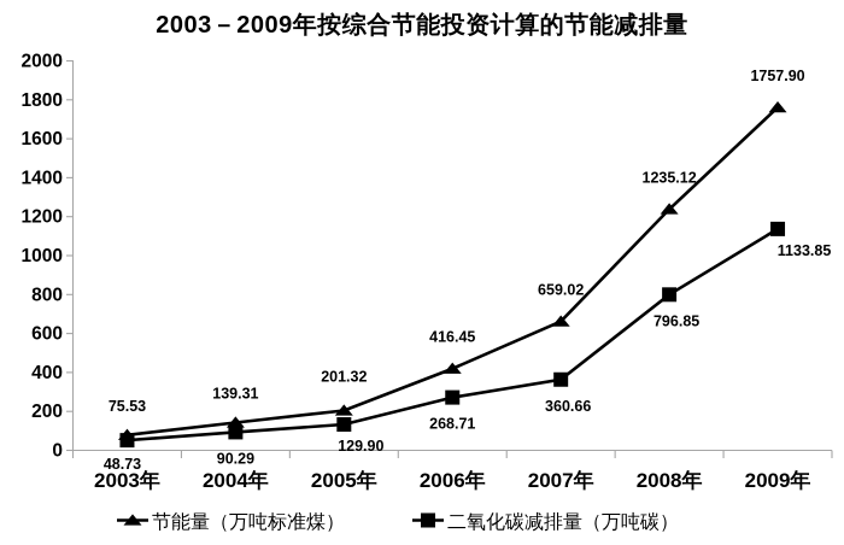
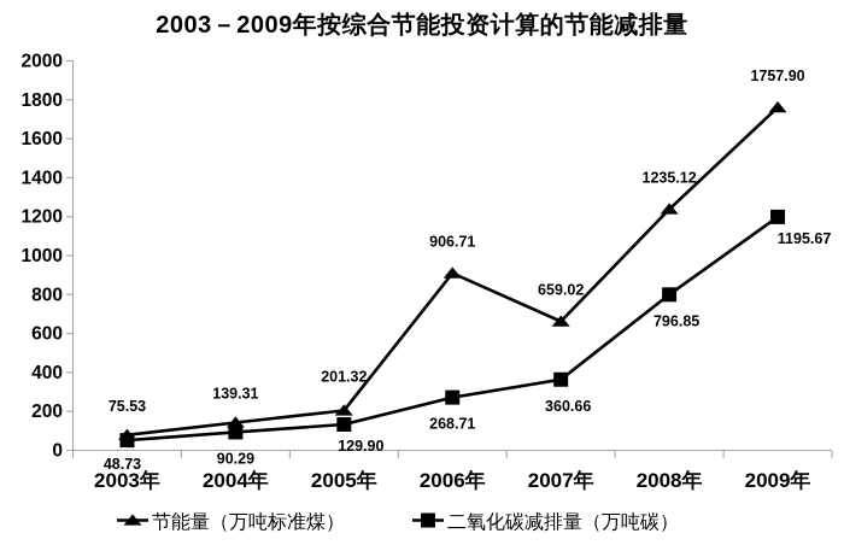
节能量（万吨标准煤）/2006年: 416.45 -> 906.71
二氧化碳减排量（万吨碳）/2009年: 1133.85 -> 1195.67
